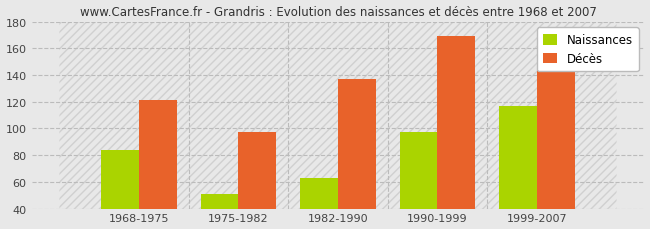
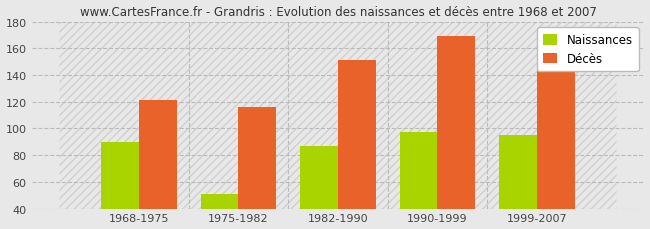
Naissances/1968-1975: 84 -> 90
Décès/1975-1982: 97 -> 116
Naissances/1982-1990: 63 -> 87
Décès/1982-1990: 137 -> 151
Naissances/1999-2007: 117 -> 95
